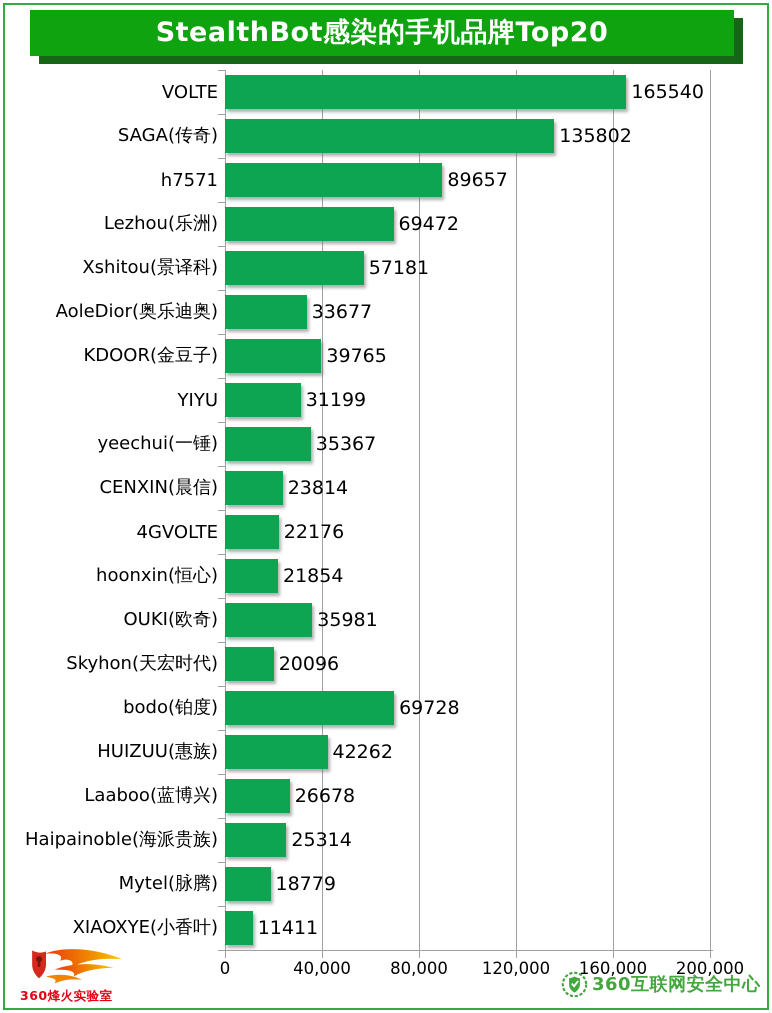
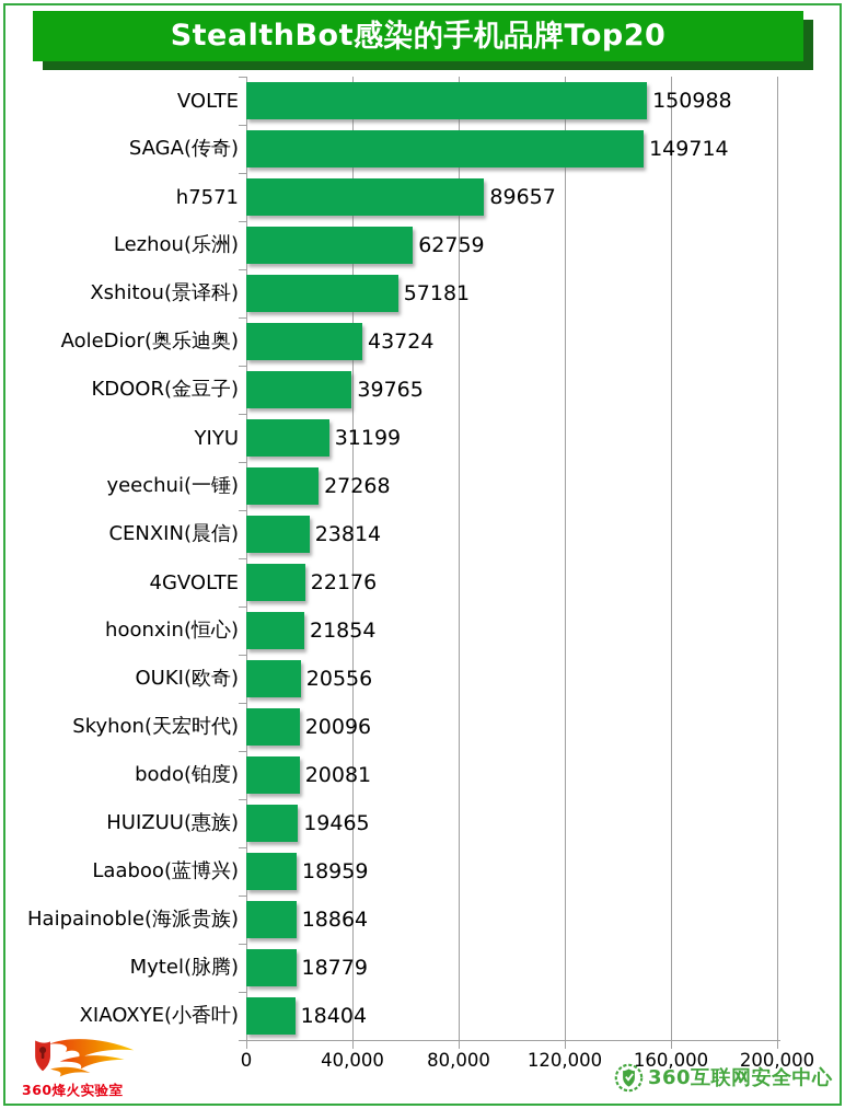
VOLTE: 165540 -> 150988
SAGA(传奇): 135802 -> 149714
Lezhou(乐洲): 69472 -> 62759
AoleDior(奥乐迪奥): 33677 -> 43724
yeechui(一锤): 35367 -> 27268
OUKI(欧奇): 35981 -> 20556
bodo(铂度): 69728 -> 20081
HUIZUU(惠族): 42262 -> 19465
Laaboo(蓝博兴): 26678 -> 18959
Haipainoble(海派贵族): 25314 -> 18864
XIAOXYE(小香叶): 11411 -> 18404
